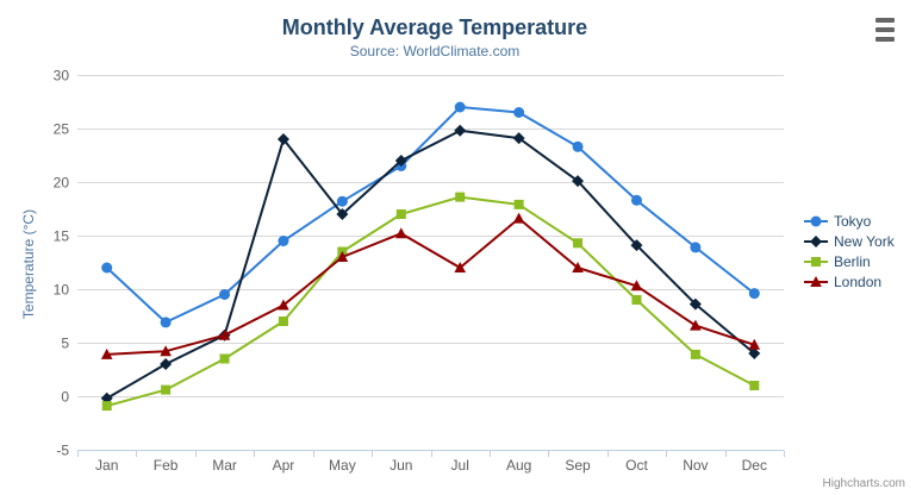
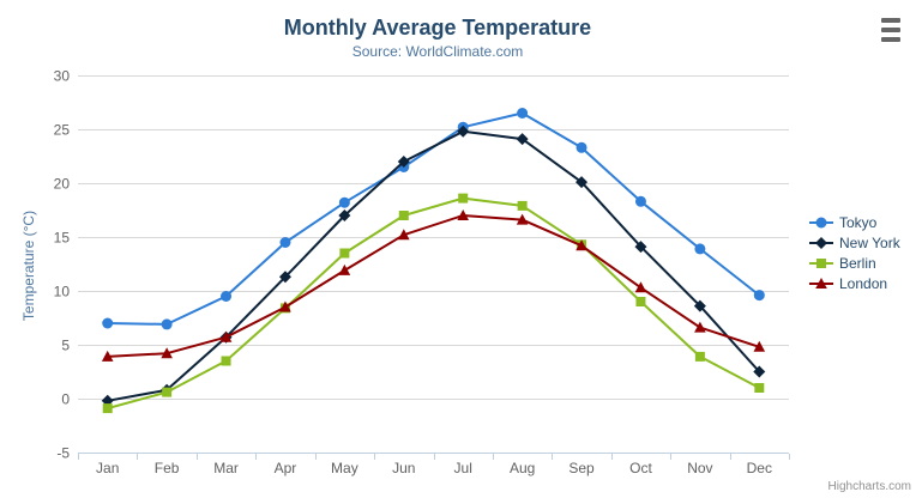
Tokyo/Jan: 12 -> 7
New York/Feb: 3 -> 1
New York/Apr: 24 -> 11
Berlin/Apr: 7 -> 8
London/May: 13 -> 12
Tokyo/Jul: 27 -> 25
London/Jul: 12 -> 17
London/Sep: 12 -> 14
New York/Dec: 4 -> 2
